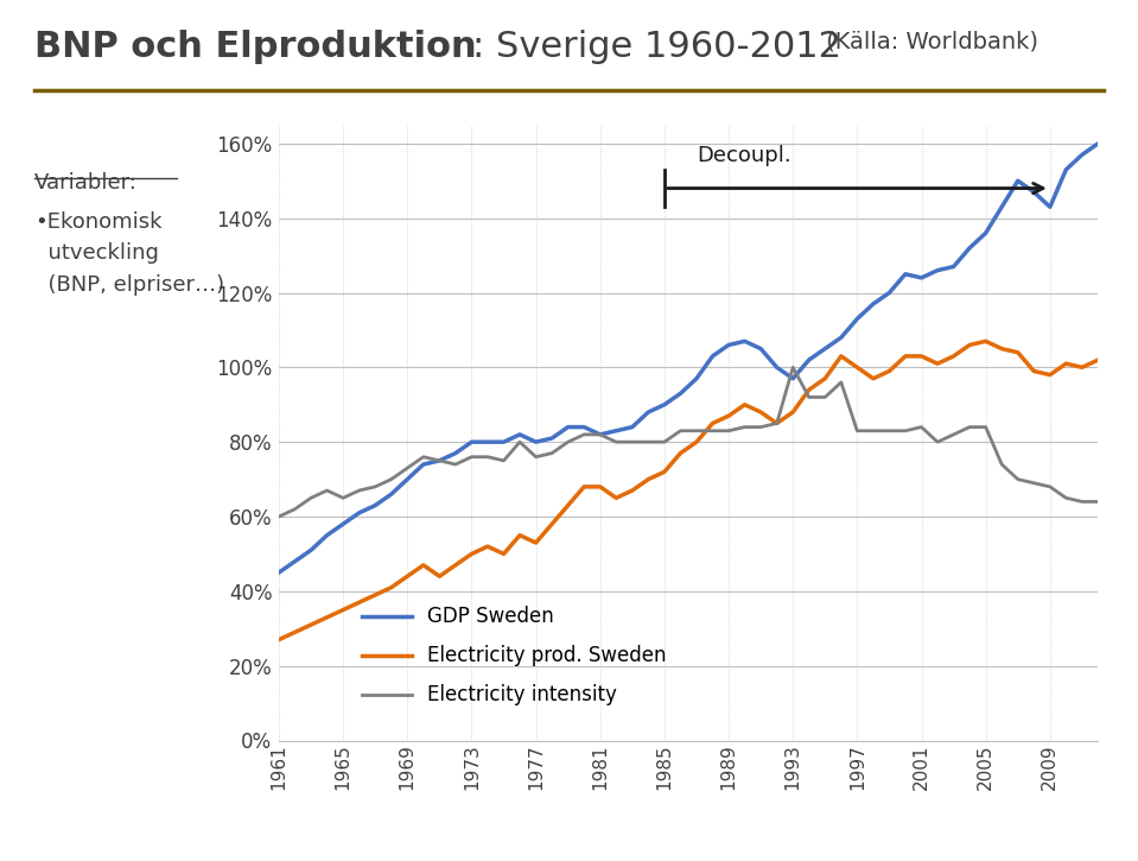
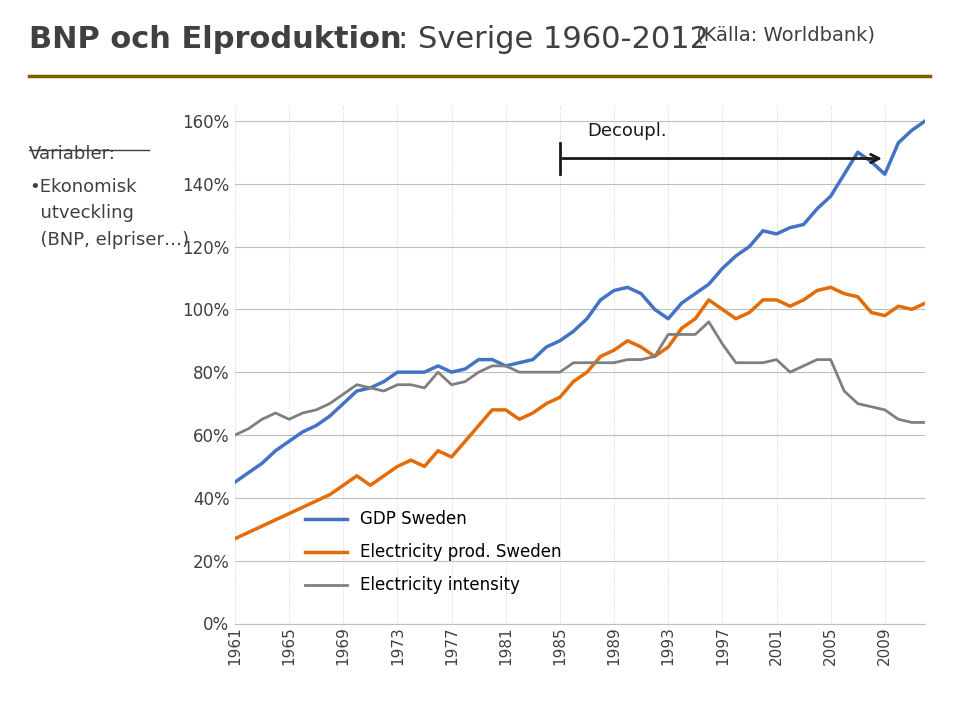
Electricity intensity/1993: 100% -> 92%
Electricity intensity/1997: 83% -> 89%
